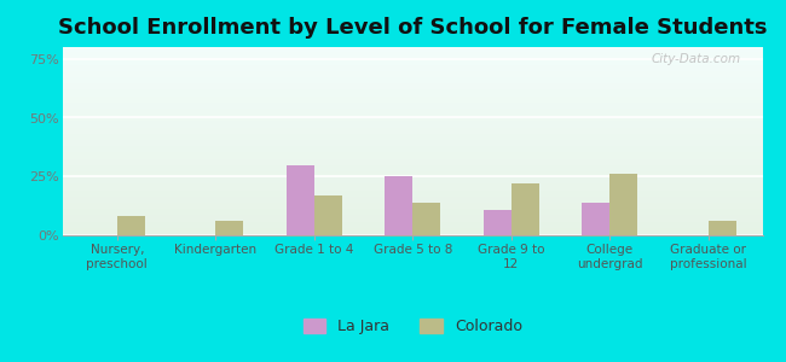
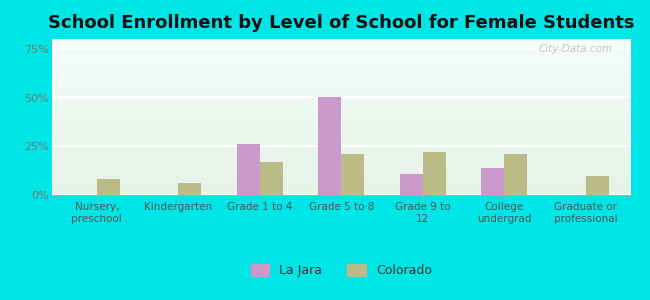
La Jara/Grade 1 to 4: 30% -> 26%
La Jara/Grade 5 to 8: 25% -> 50%
Colorado/Grade 5 to 8: 14% -> 21%
Colorado/College undergrad: 26% -> 21%
Colorado/Graduate or professional: 6% -> 10%
